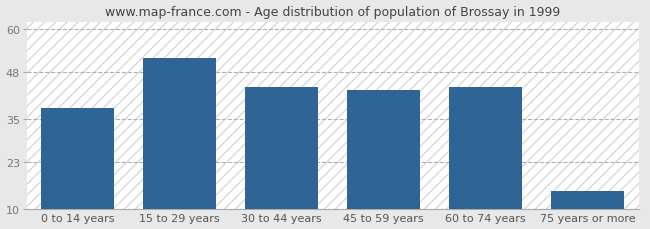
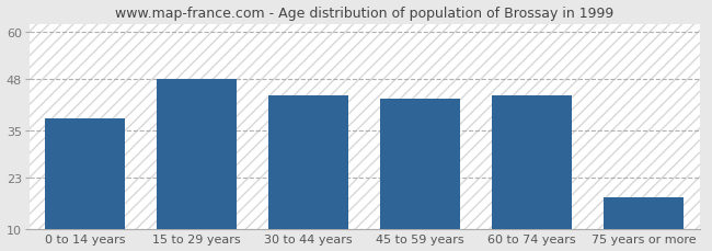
15 to 29 years: 52 -> 48
75 years or more: 15 -> 18
